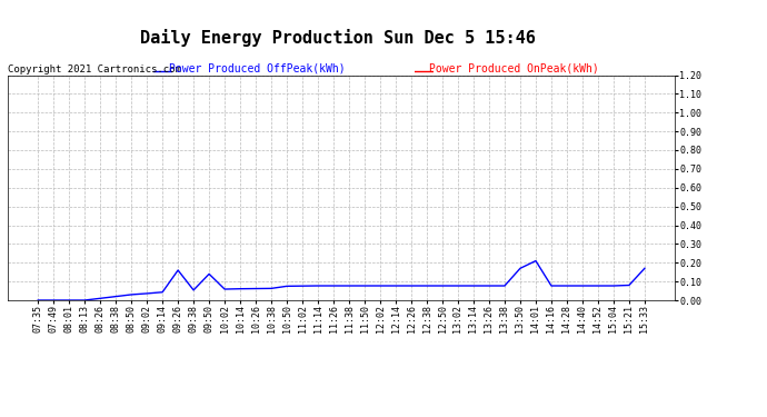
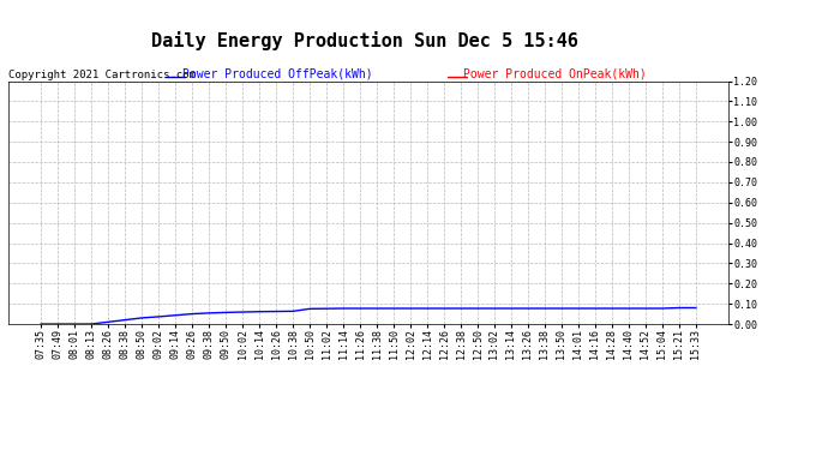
09:26: 0.16 -> 0.05
09:50: 0.14 -> 0.06
13:50: 0.17 -> 0.08
14:01: 0.21 -> 0.08
15:33: 0.17 -> 0.08
